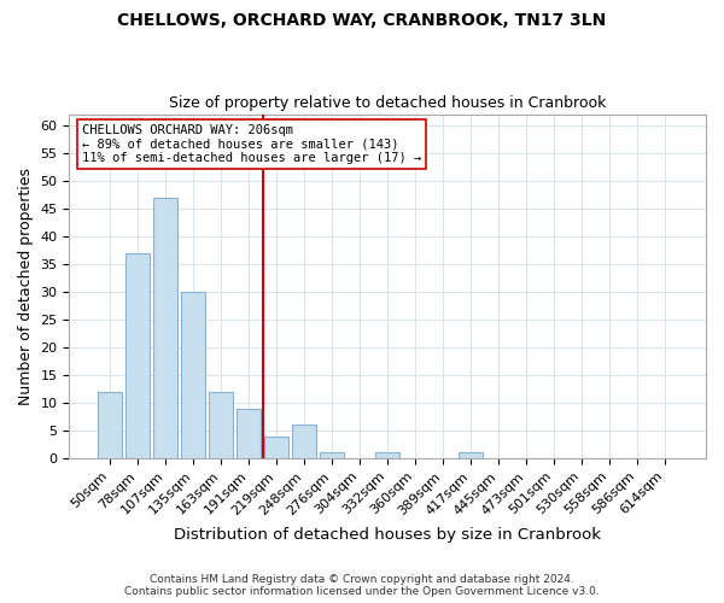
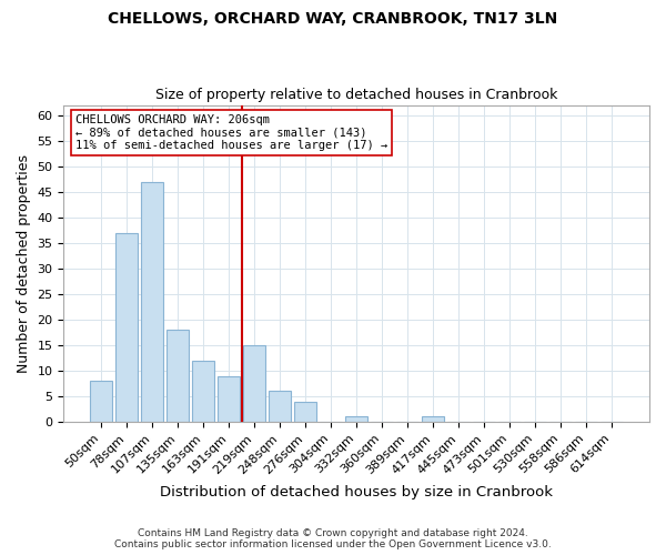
50sqm: 12 -> 8
135sqm: 30 -> 18
219sqm: 4 -> 15
276sqm: 1 -> 4
